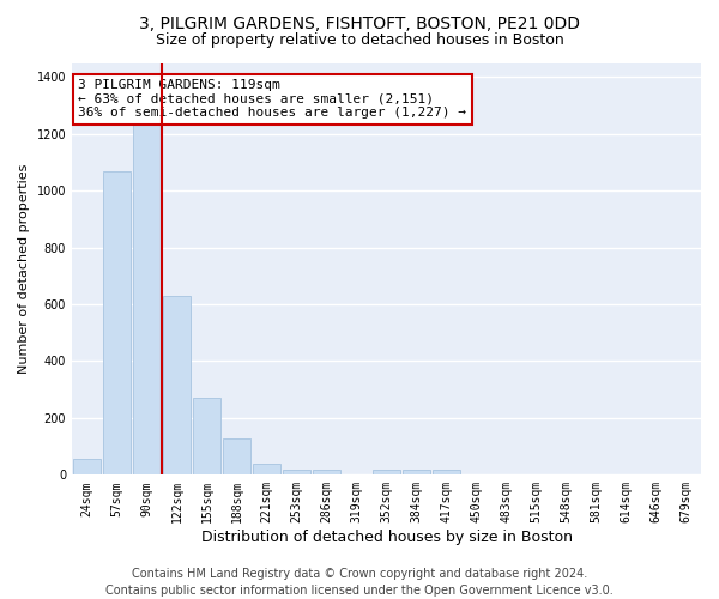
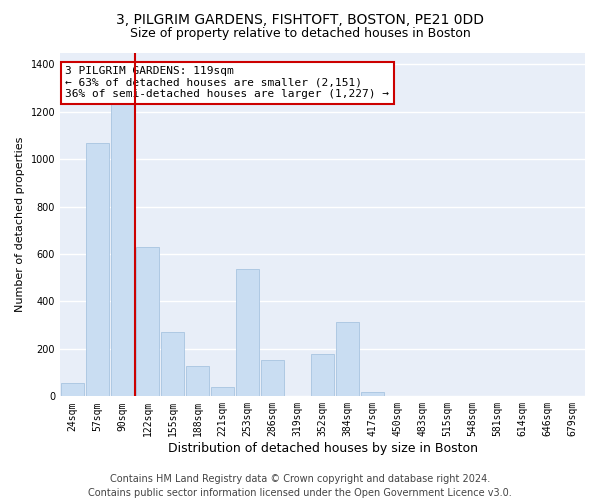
253sqm: 18 -> 535
286sqm: 18 -> 155
352sqm: 18 -> 180
384sqm: 18 -> 315
